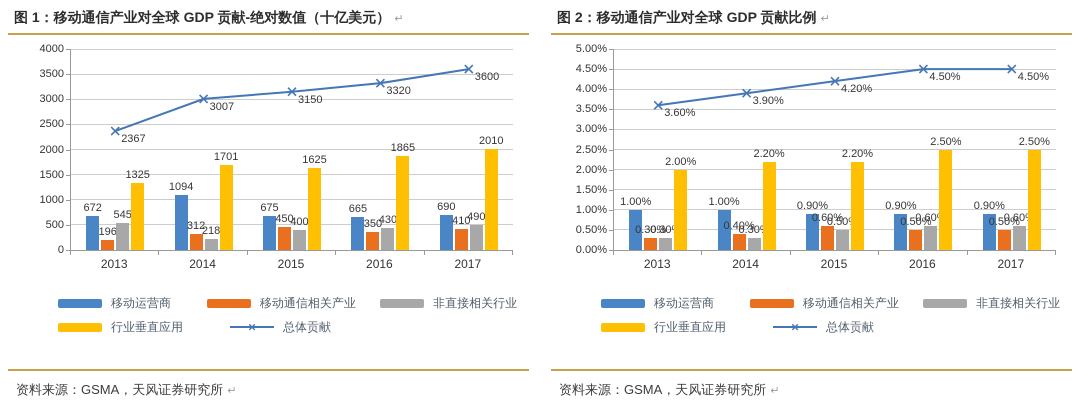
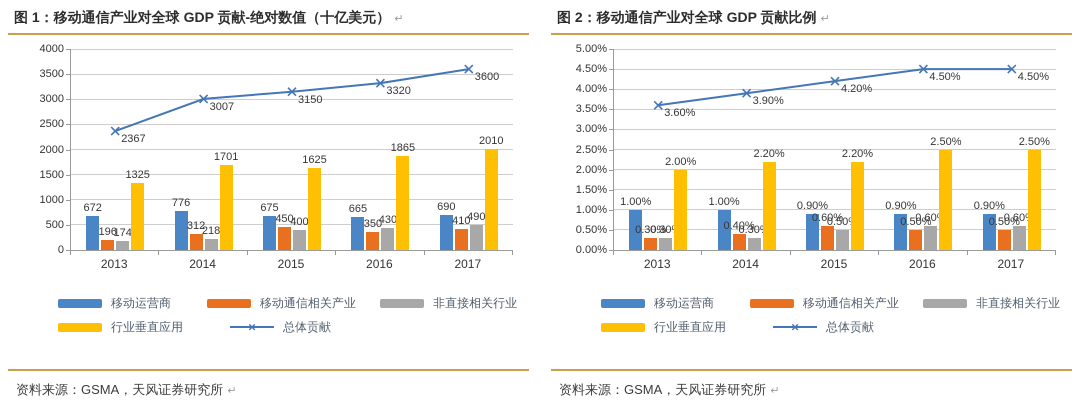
图 1：移动通信产业对全球 GDP 贡献-绝对数值（十亿美元）/非直接相关行业/2013: 545 -> 174
图 1：移动通信产业对全球 GDP 贡献-绝对数值（十亿美元）/移动运营商/2014: 1094 -> 776
